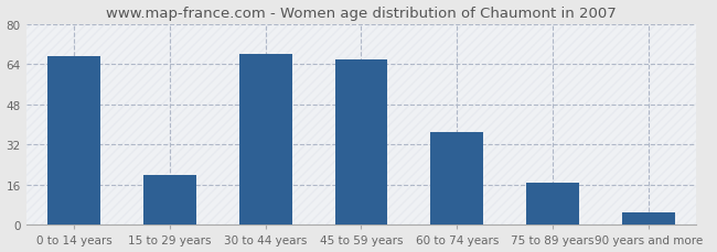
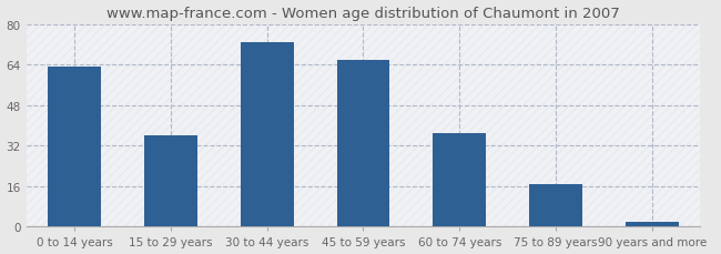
0 to 14 years: 67 -> 63
15 to 29 years: 20 -> 36
30 to 44 years: 68 -> 73
90 years and more: 5 -> 2
